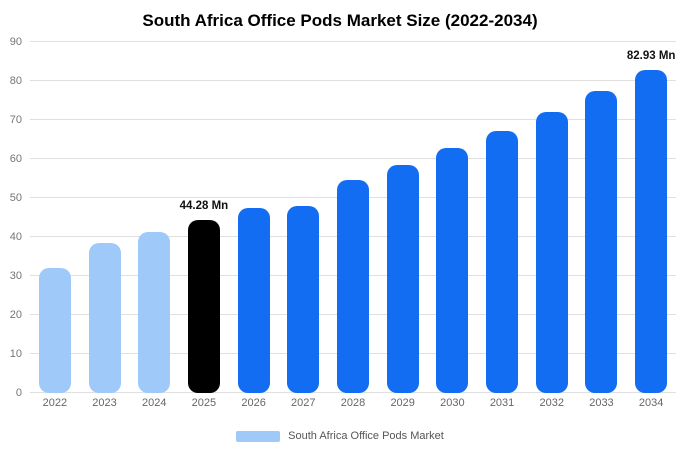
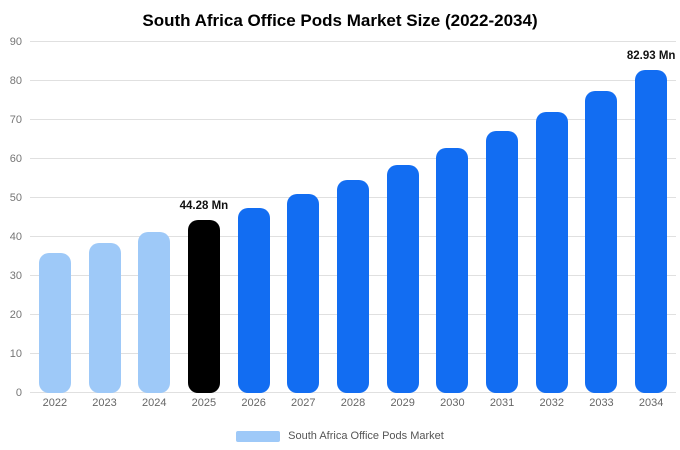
2022: 32 -> 36
2027: 48 -> 51
